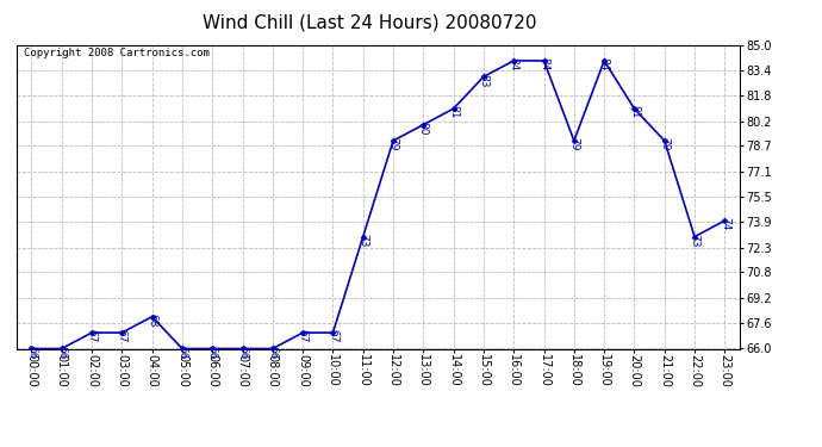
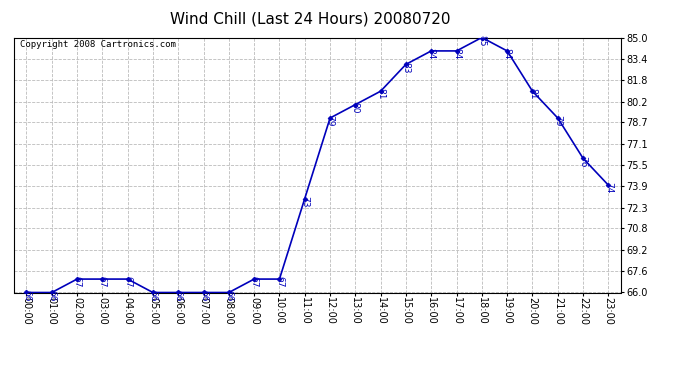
04:00: 68 -> 67
18:00: 79 -> 85
22:00: 73 -> 76
